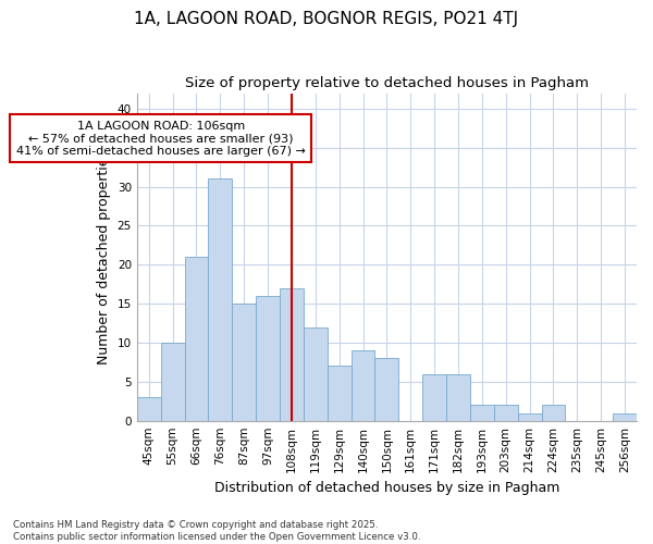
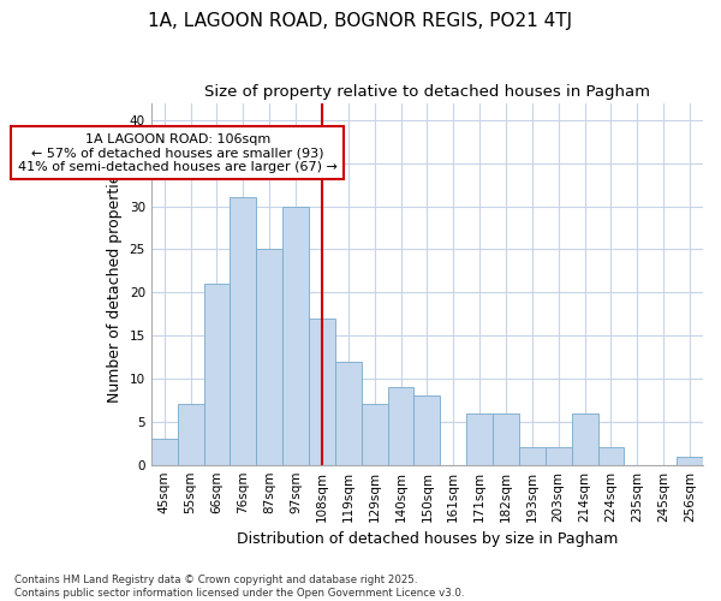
55sqm: 10 -> 7
87sqm: 15 -> 25
97sqm: 16 -> 30
214sqm: 1 -> 6
